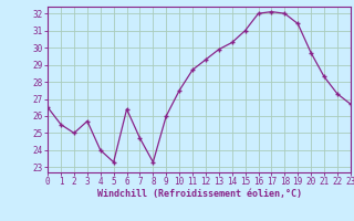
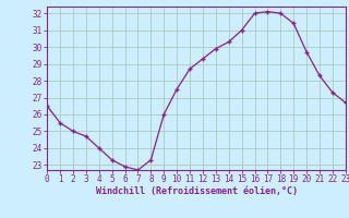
3: 25.7 -> 24.7
6: 26.4 -> 22.9
7: 24.7 -> 22.7
